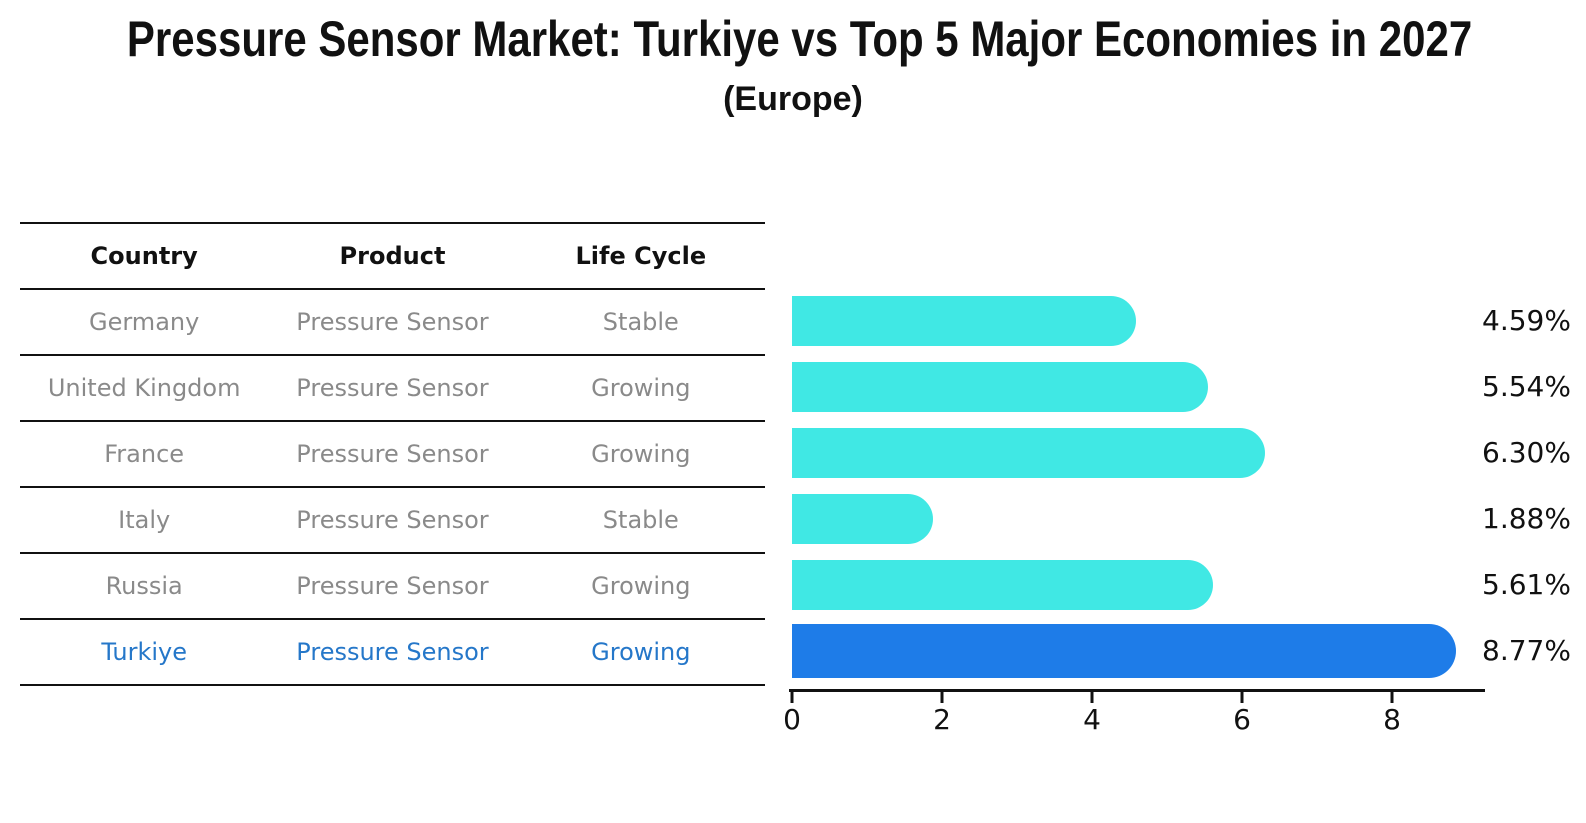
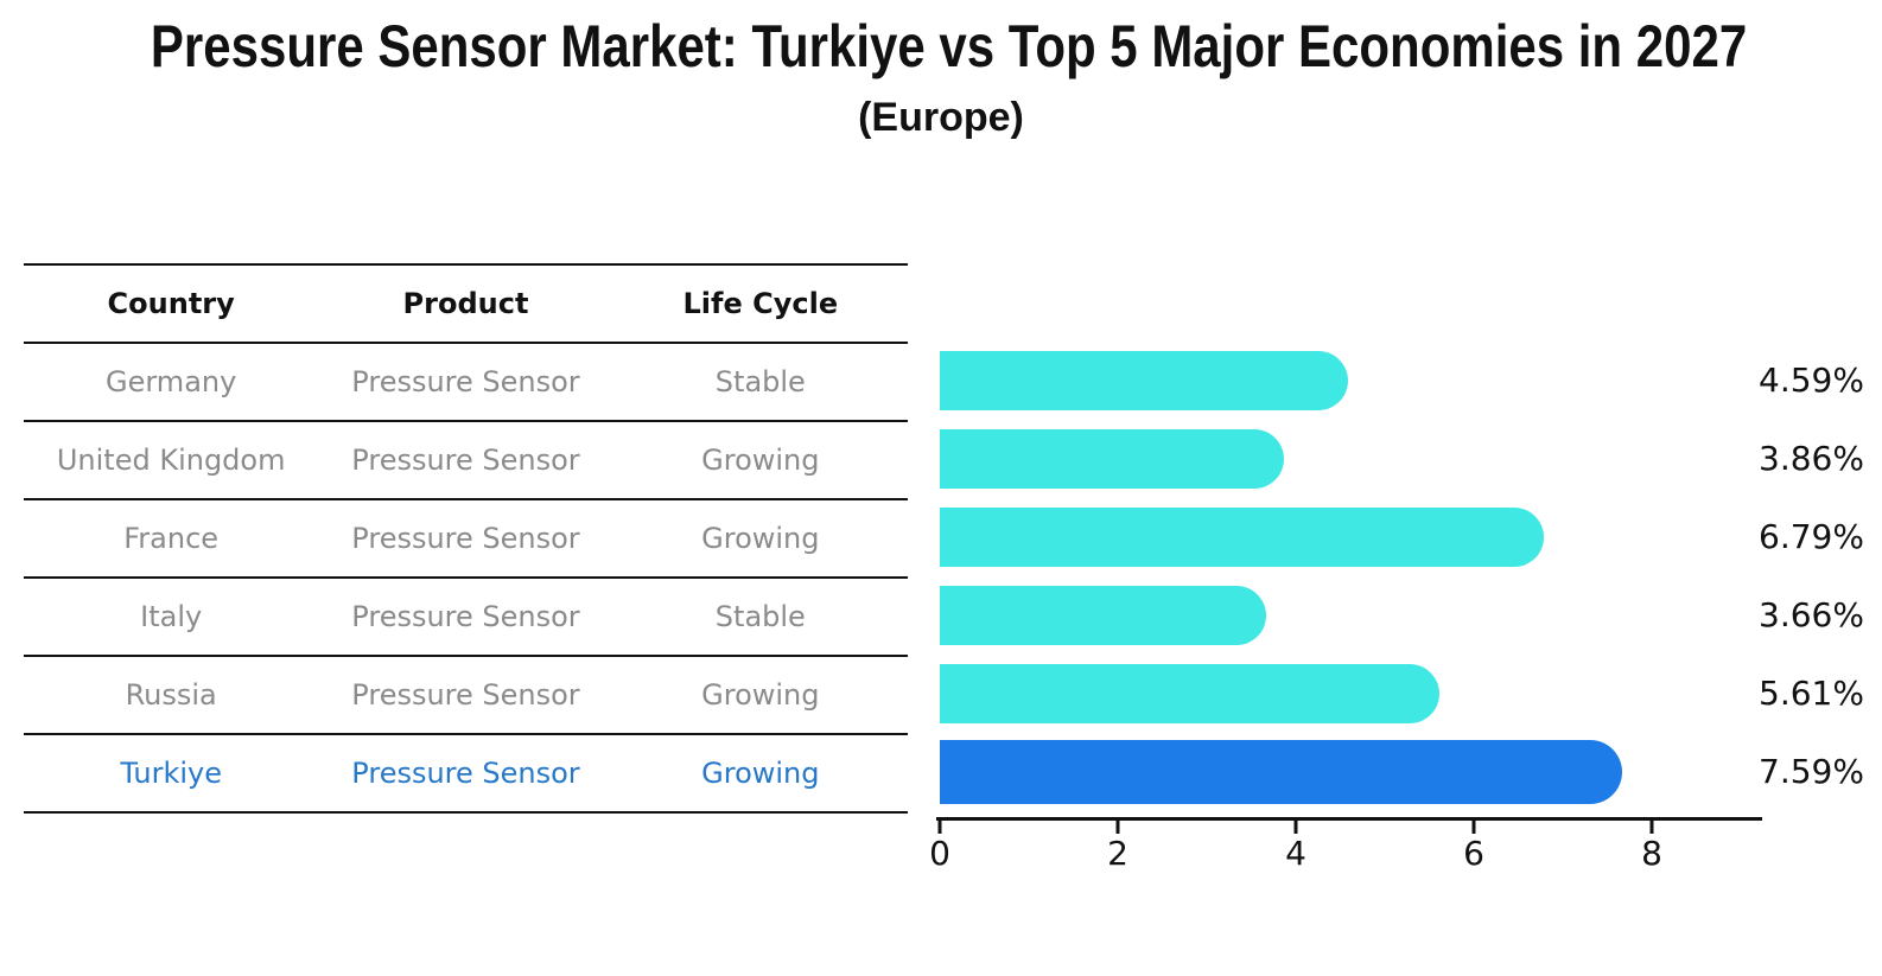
United Kingdom: 5.54% -> 3.86%
France: 6.30% -> 6.79%
Italy: 1.88% -> 3.66%
Turkiye: 8.77% -> 7.59%
